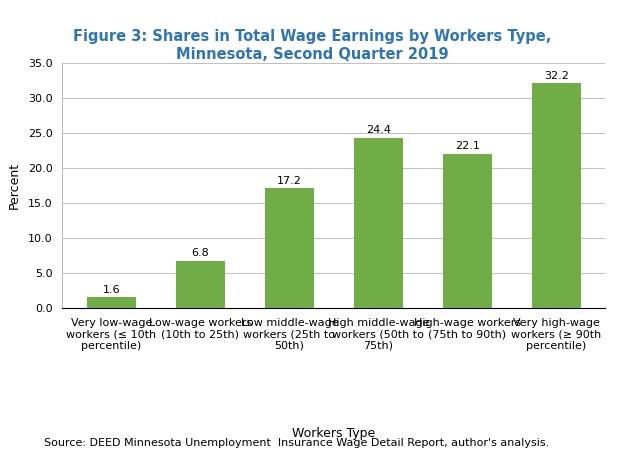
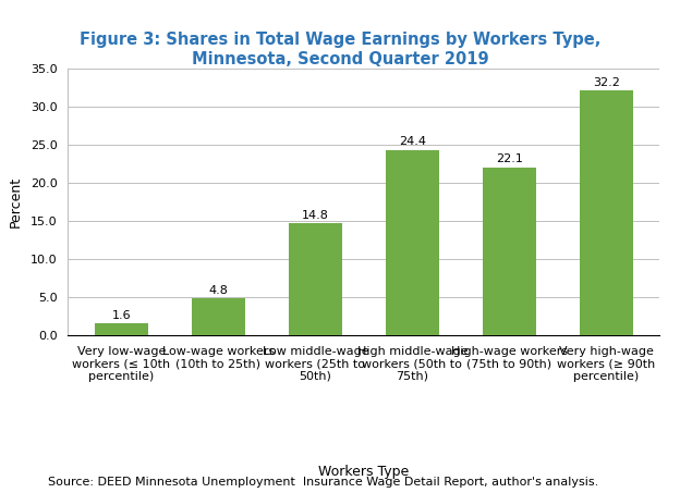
Low-wage workers (10th to 25th): 6.8 -> 4.8
Low middle-wage workers (25th to 50th): 17.2 -> 14.8
